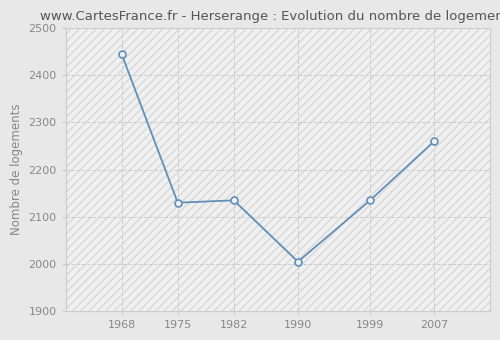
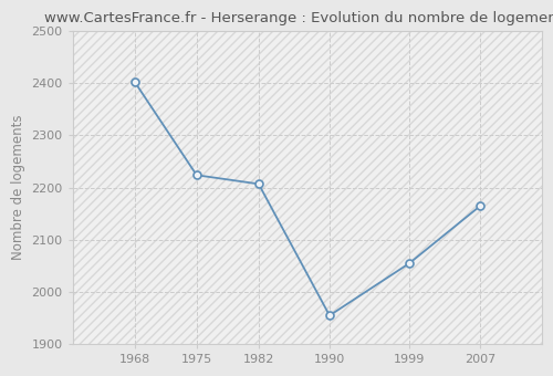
1968: 2445 -> 2403
1975: 2130 -> 2224
1982: 2135 -> 2207
1990: 2005 -> 1955
1999: 2135 -> 2055
2007: 2260 -> 2165
